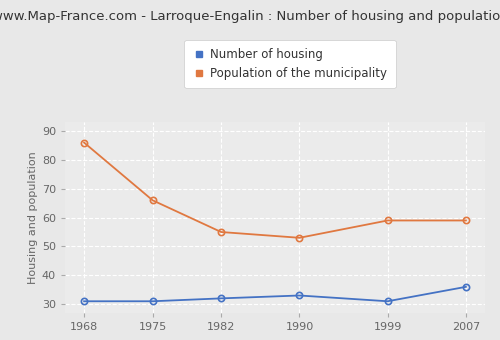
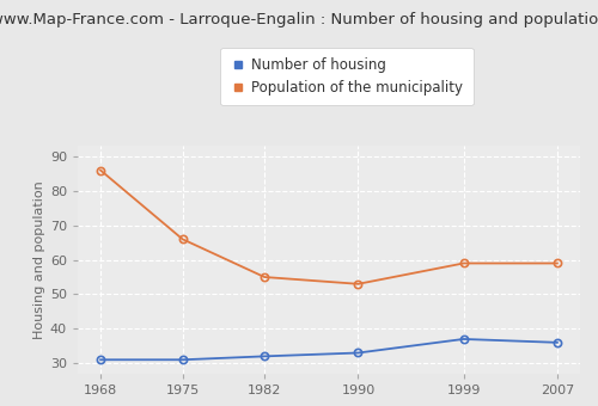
Number of housing/1999: 31 -> 37
